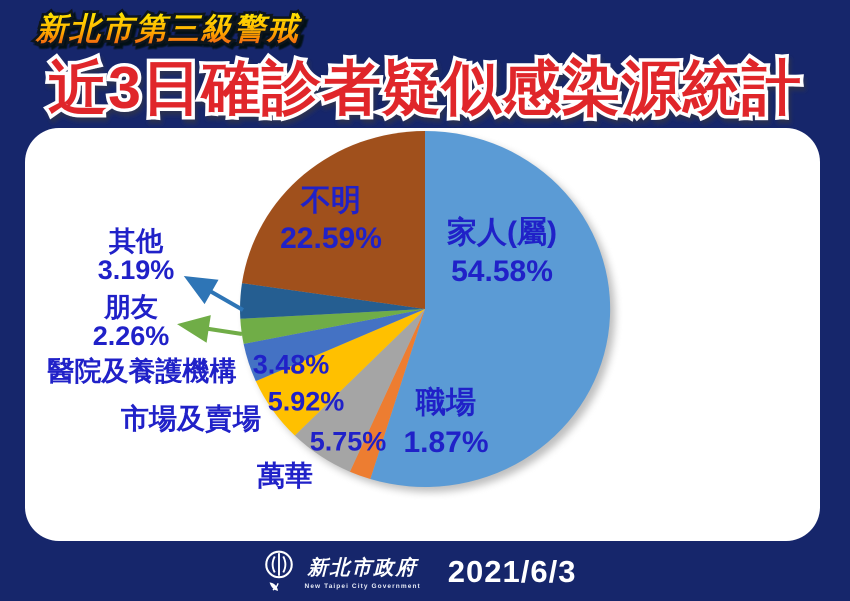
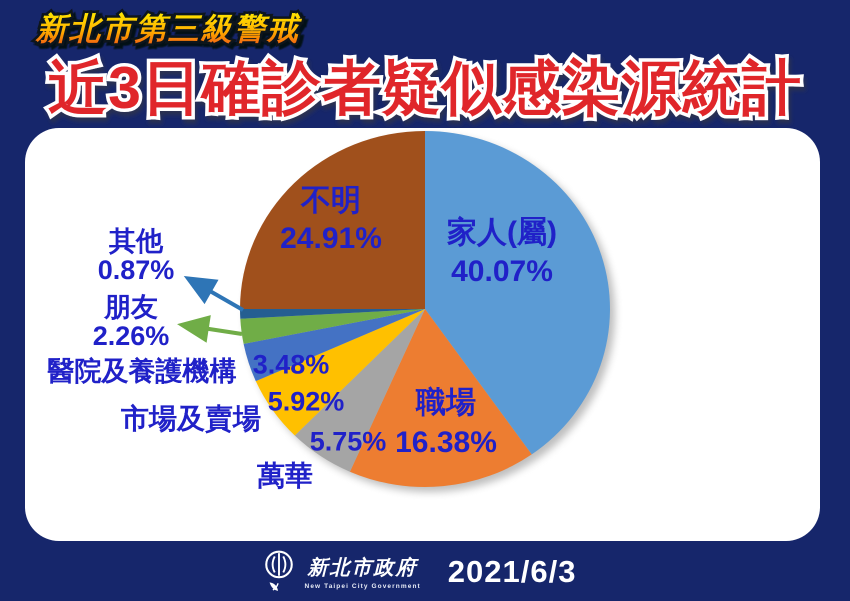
家人(屬): 54.58% -> 40.07%
職場: 1.87% -> 16.38%
其他: 3.19% -> 0.87%
不明: 22.59% -> 24.91%
